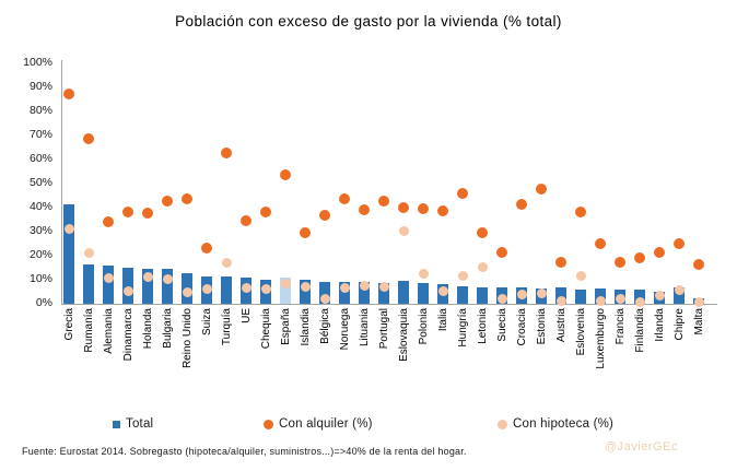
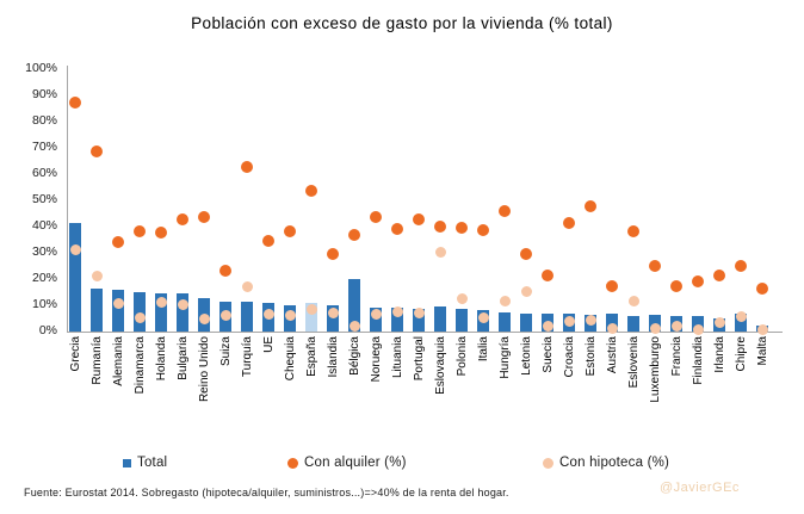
Total/Bélgica: 9% -> 20%
